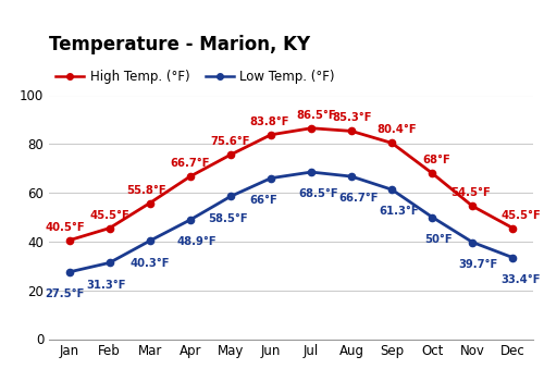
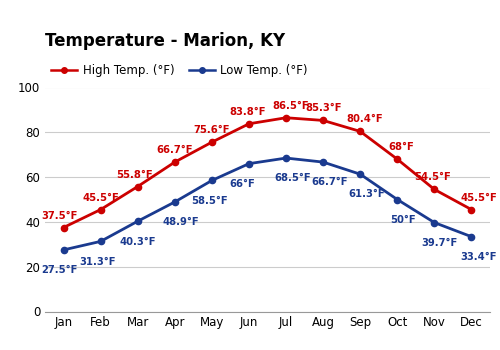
High Temp. (°F)/Jan: 40.5°F -> 37.5°F
